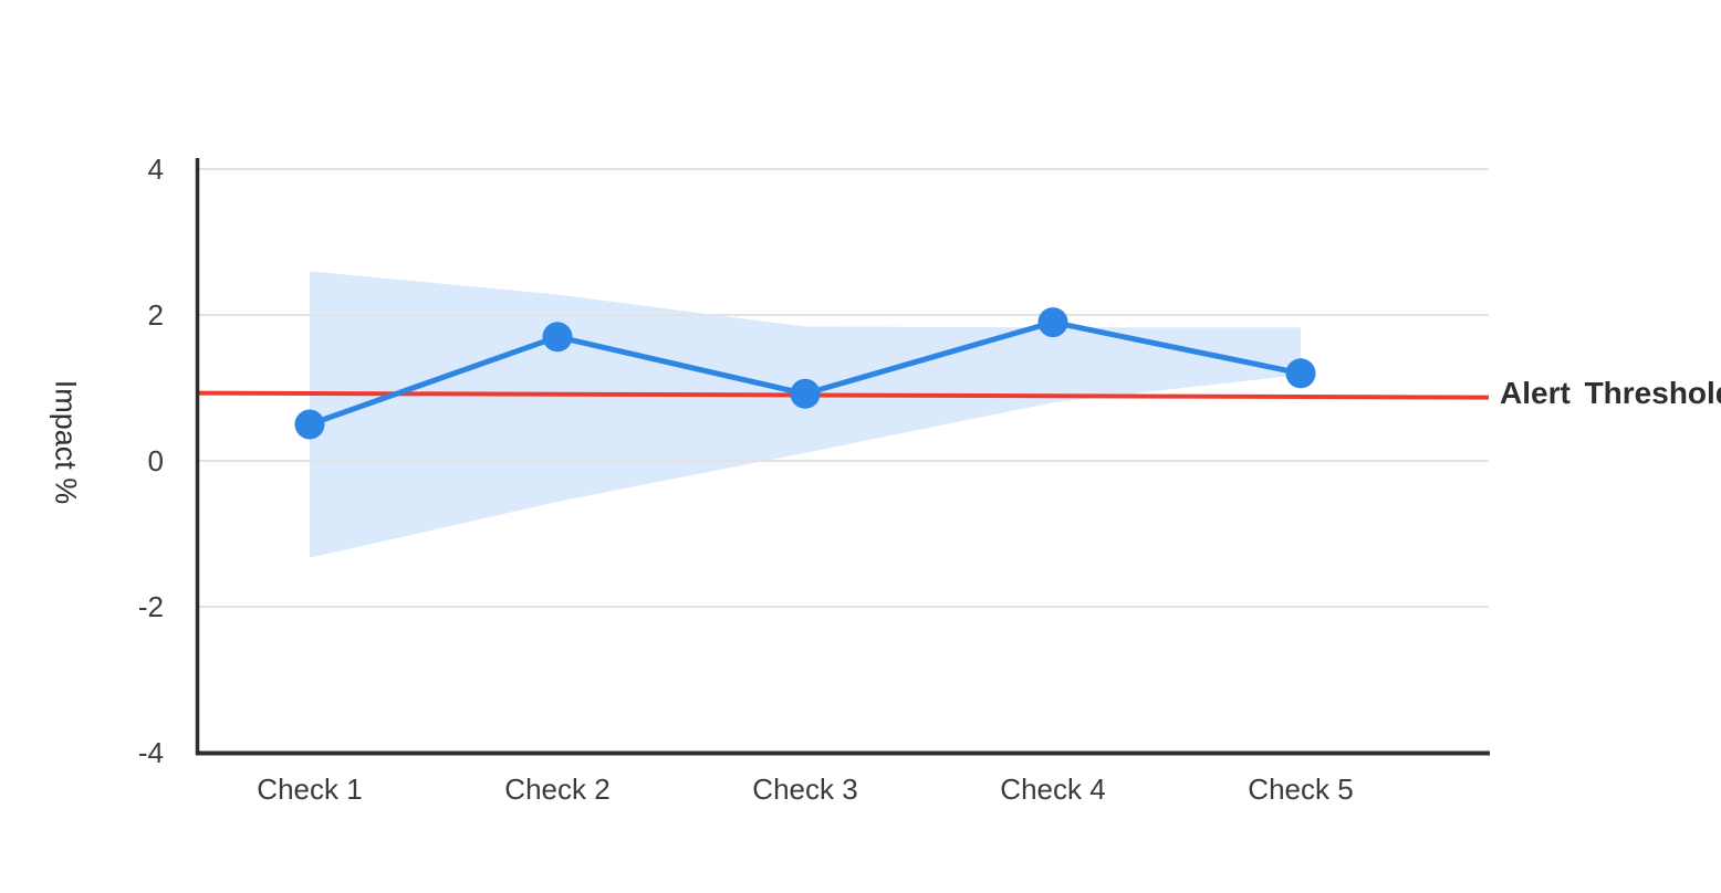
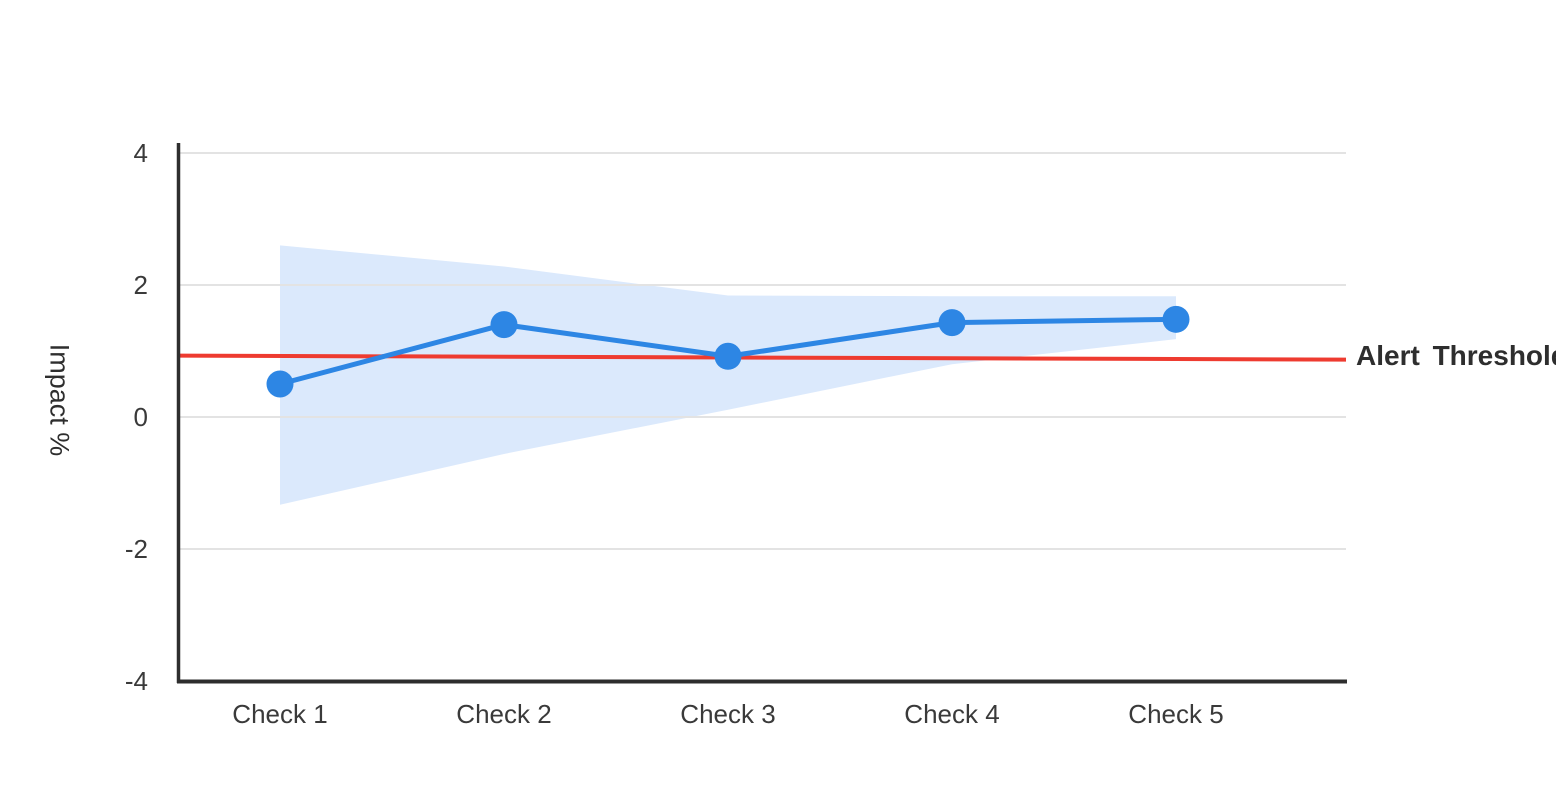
Check 2: 1.7 -> 1.4
Check 4: 1.9 -> 1.4
Check 5: 1.2 -> 1.5
